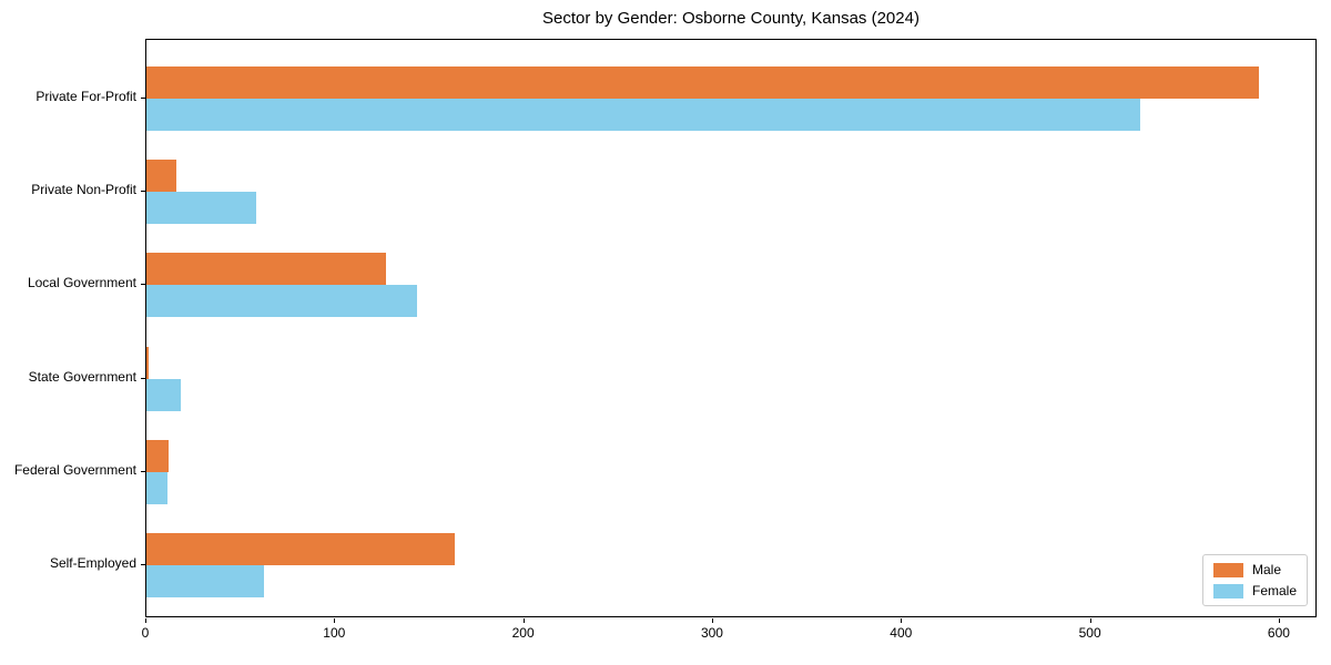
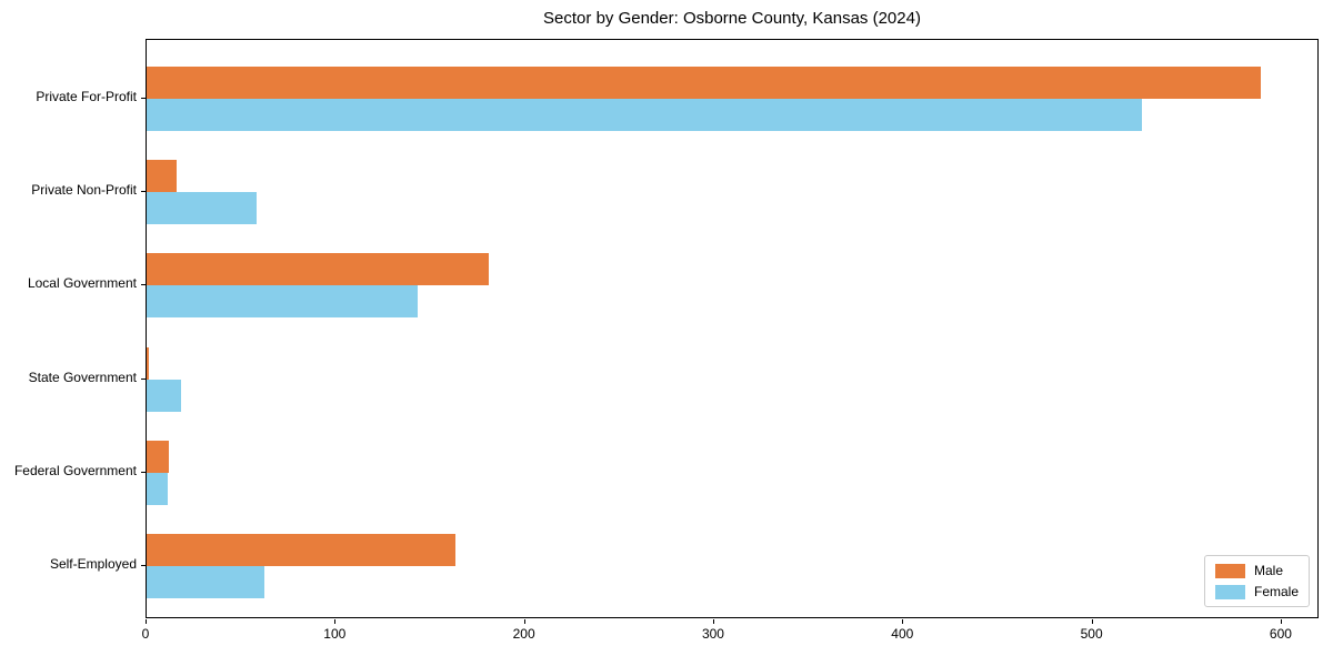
Male/Local Government: 127 -> 181
